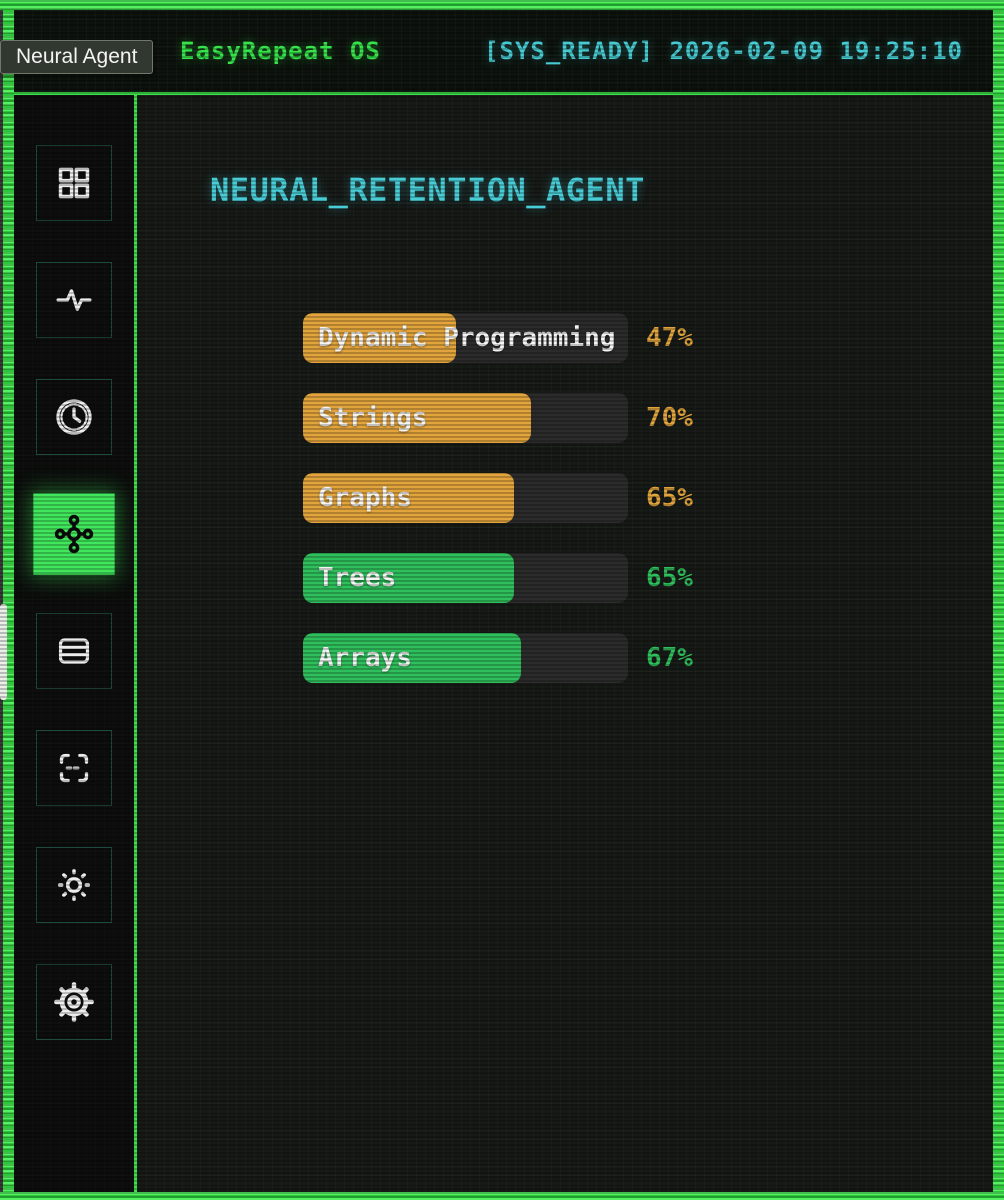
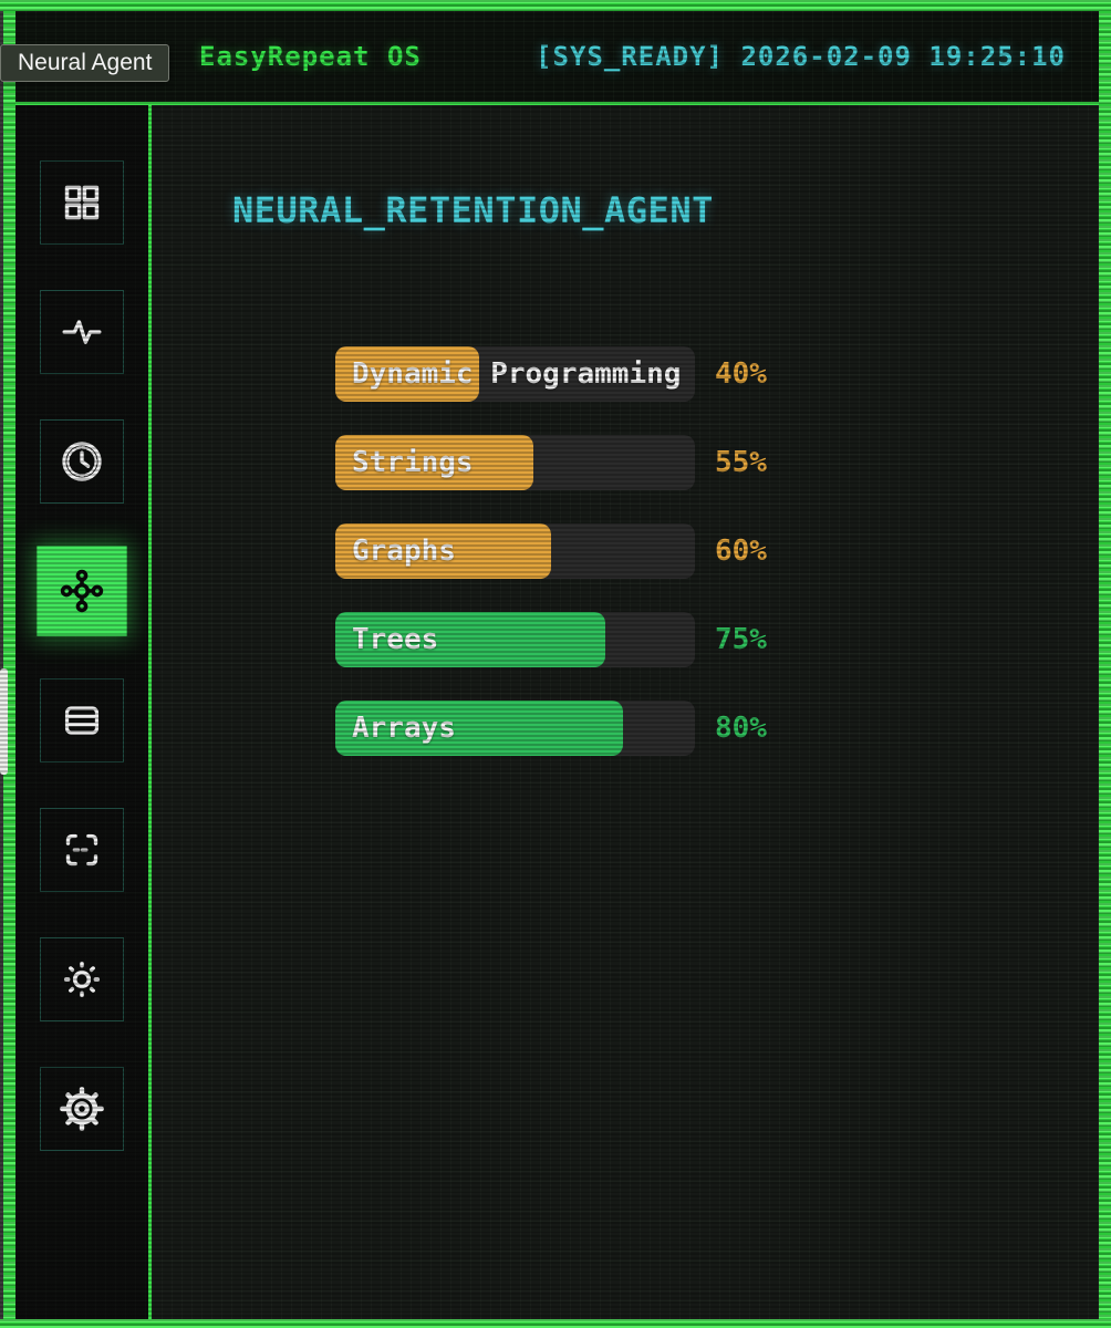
Dynamic Programming: 47% -> 40%
Strings: 70% -> 55%
Graphs: 65% -> 60%
Trees: 65% -> 75%
Arrays: 67% -> 80%
